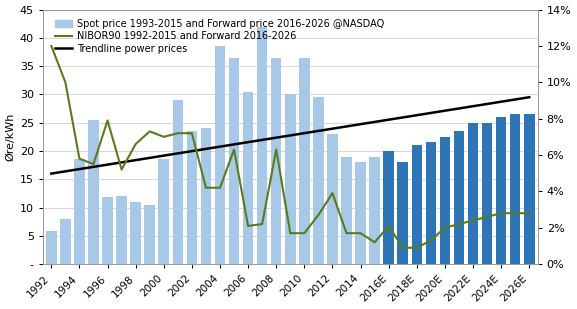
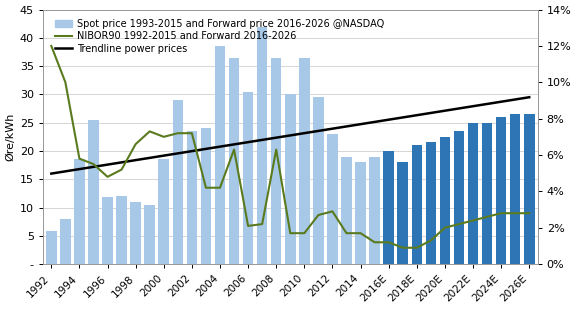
NIBOR90 1992-2015 and Forward 2016-2026/1996: 7.9% -> 4.8%
NIBOR90 1992-2015 and Forward 2016-2026/2012: 3.9% -> 2.9%
NIBOR90 1992-2015 and Forward 2016-2026/2016E: 2.1% -> 1.2%
